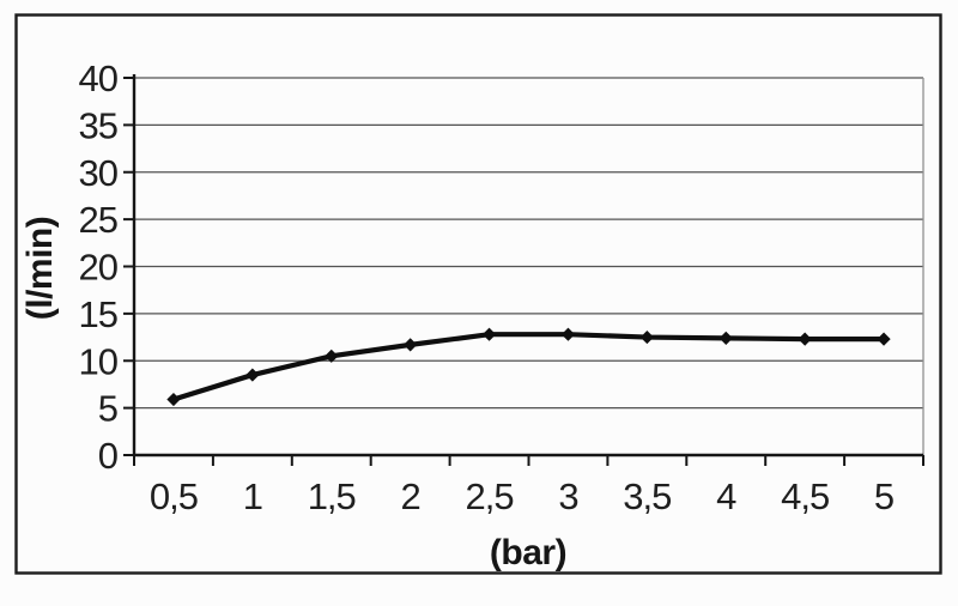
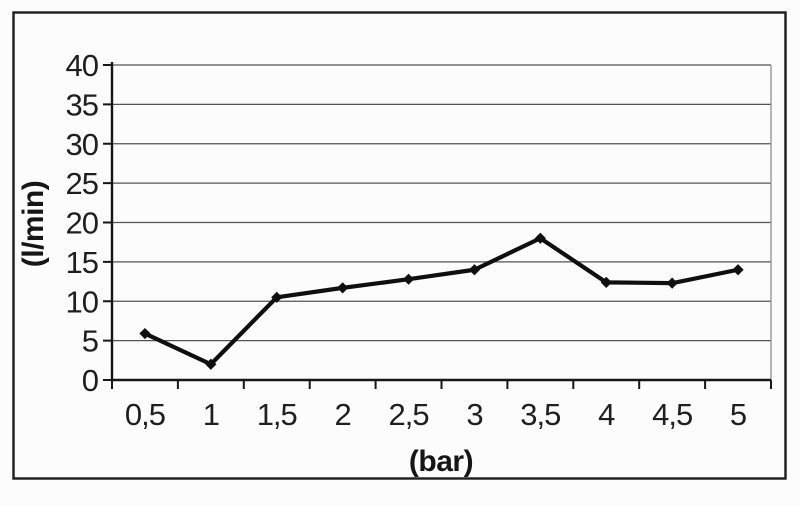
1: 8 -> 2
3: 13 -> 14
3,5: 12 -> 18
5: 12 -> 14
